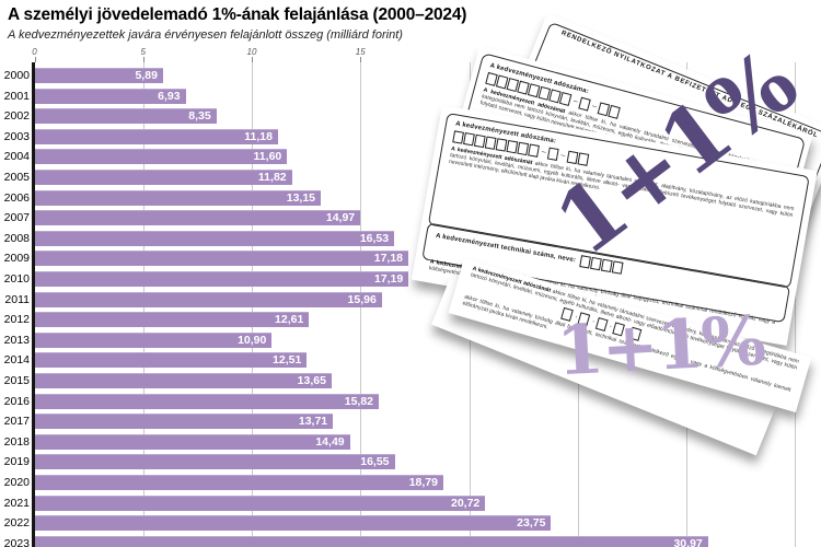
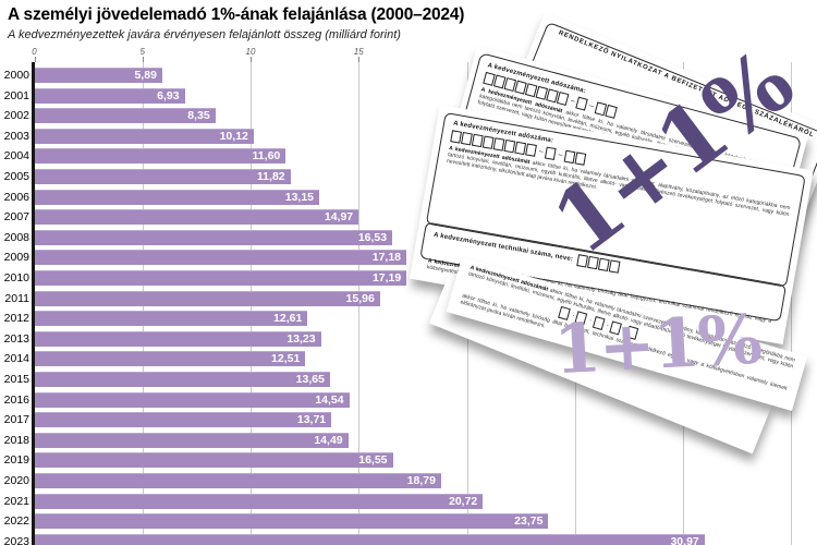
2003: 11,18 -> 10,12
2013: 10,90 -> 13,23
2016: 15,82 -> 14,54
